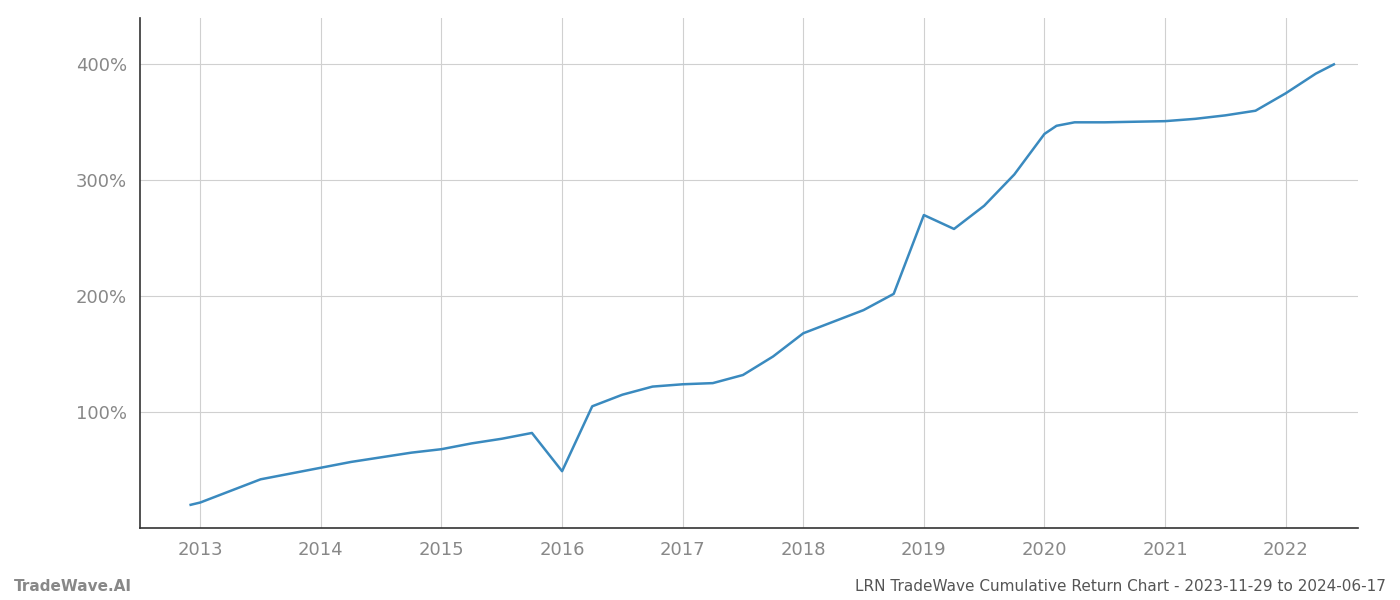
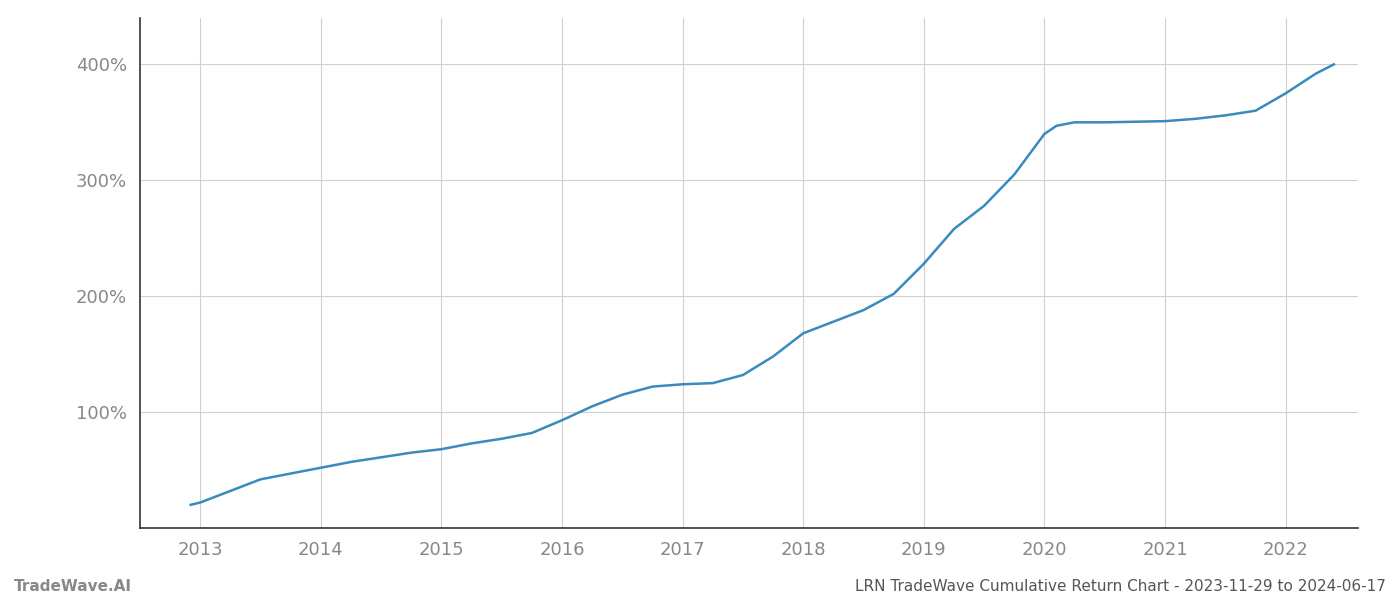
2016: 49% -> 93%
2019: 270% -> 228%
